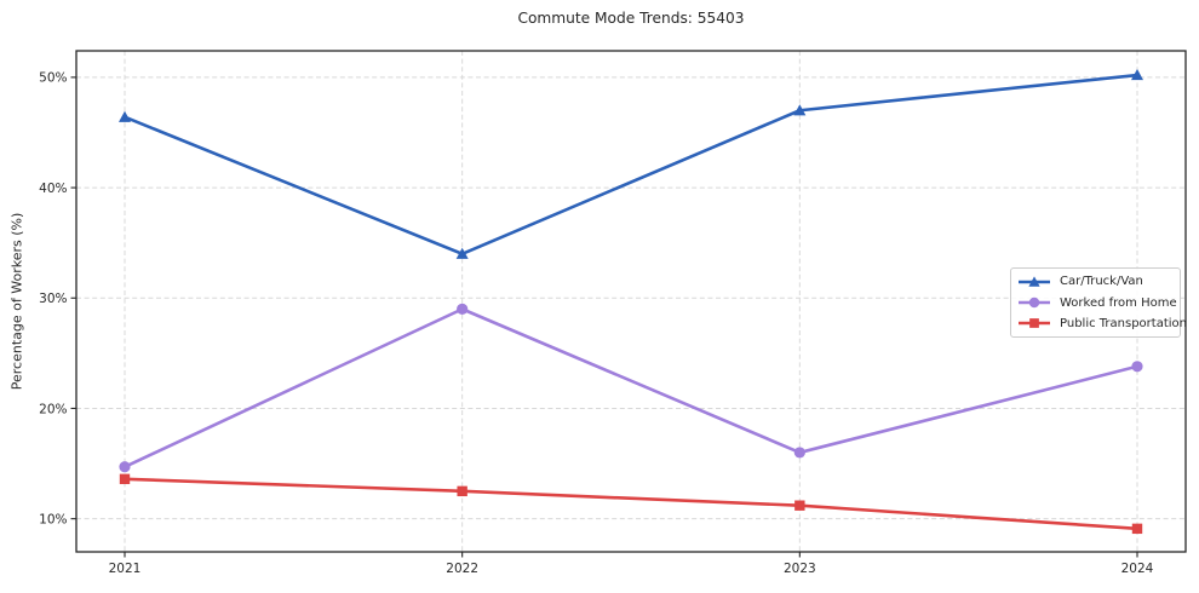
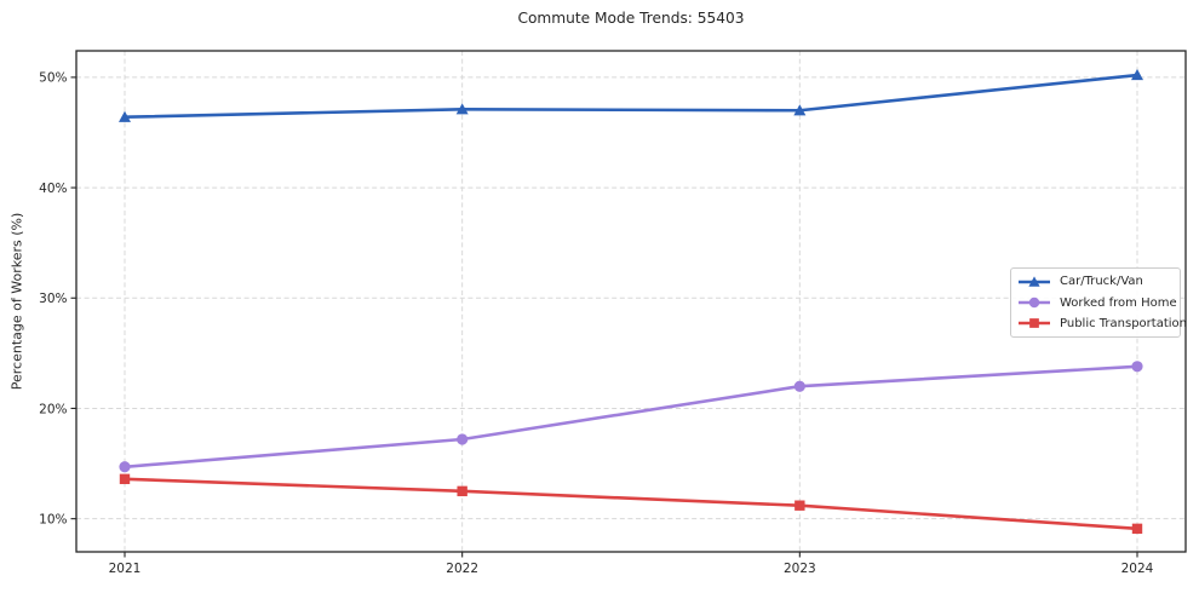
Car/Truck/Van/2022: 34% -> 47%
Worked from Home/2022: 29% -> 17%
Worked from Home/2023: 16% -> 22%
